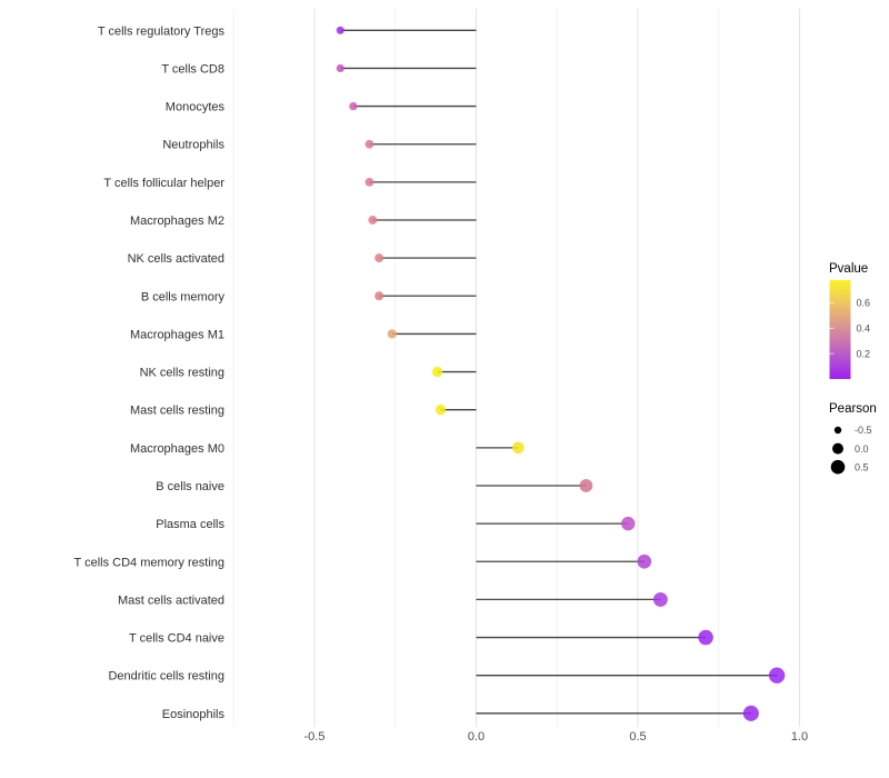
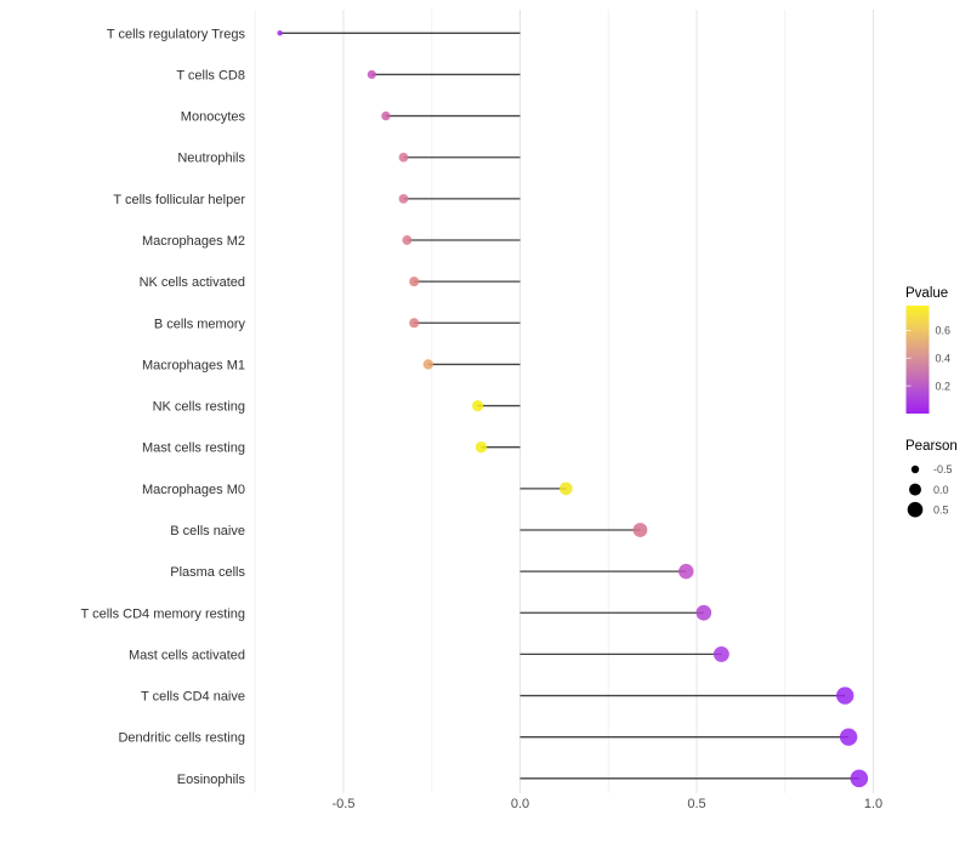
T cells regulatory Tregs: -0.42 -> -0.68
T cells CD4 naive: 0.71 -> 0.92
Eosinophils: 0.85 -> 0.96
